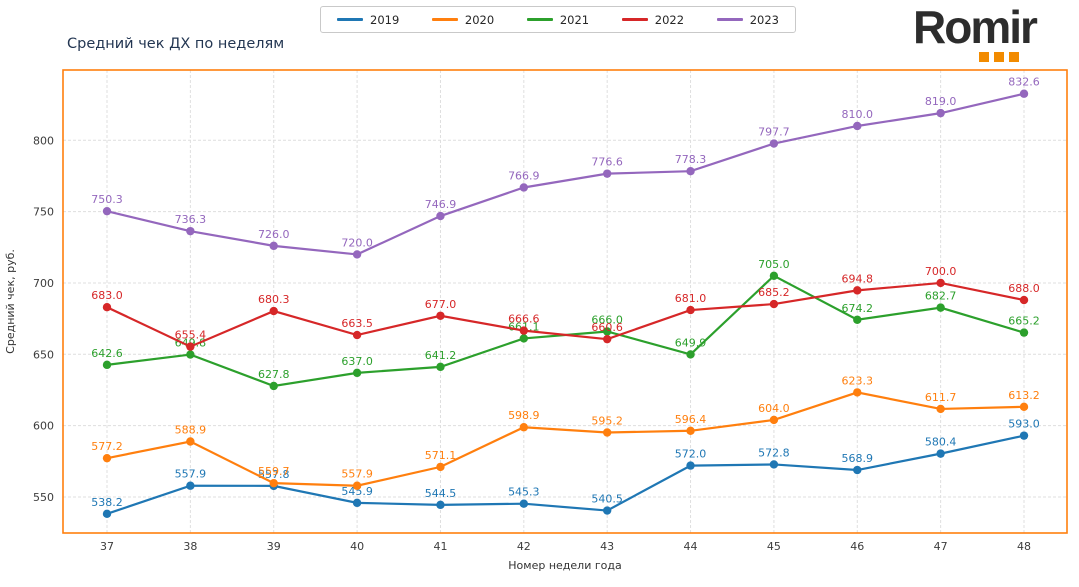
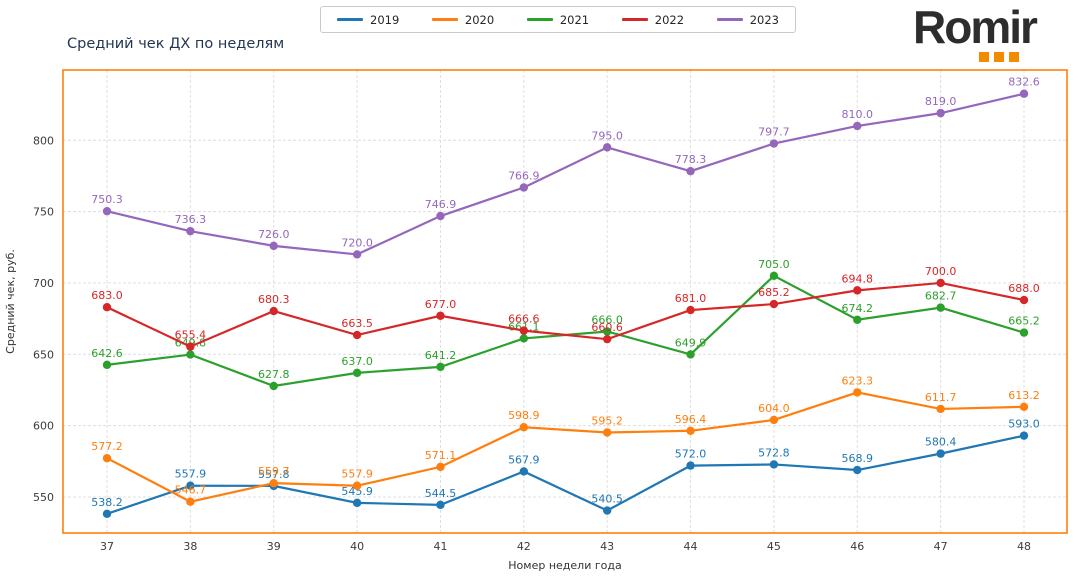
2020/38: 588.9 -> 546.7
2019/42: 545.3 -> 567.9
2023/43: 776.6 -> 795.0
